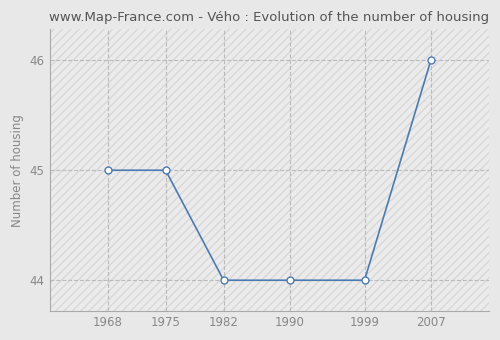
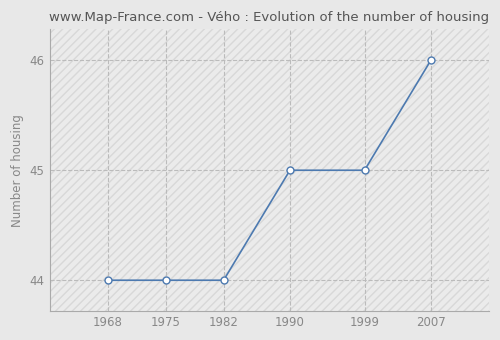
1968: 45 -> 44
1975: 45 -> 44
1990: 44 -> 45
1999: 44 -> 45
